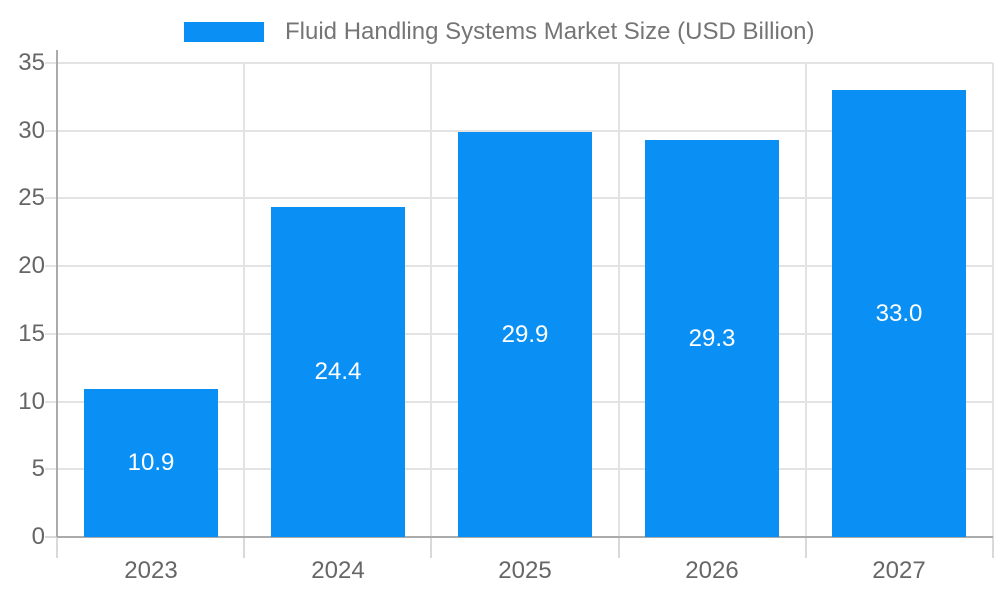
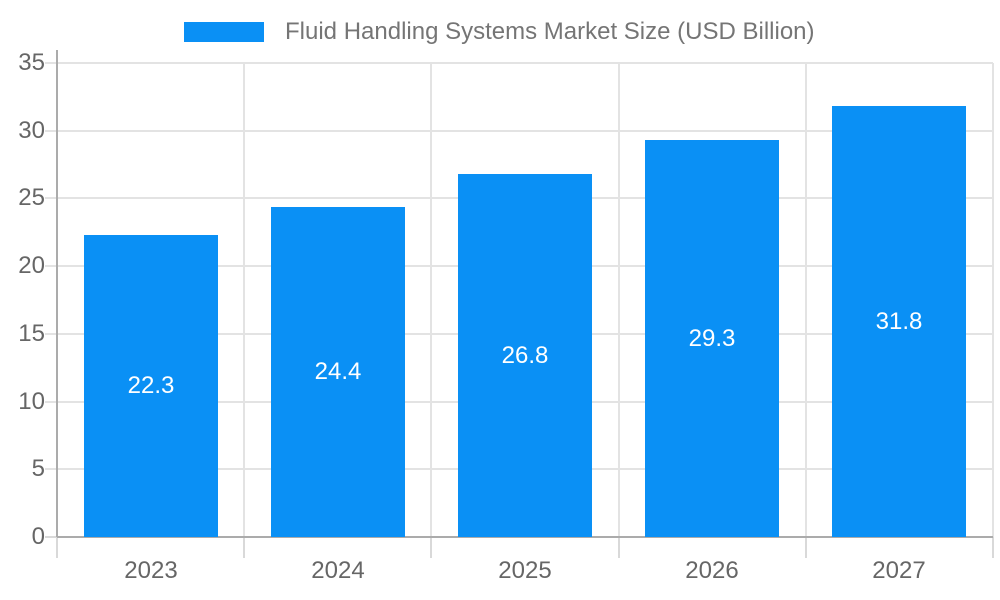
2023: 10.9 -> 22.3
2025: 29.9 -> 26.8
2027: 33.0 -> 31.8
